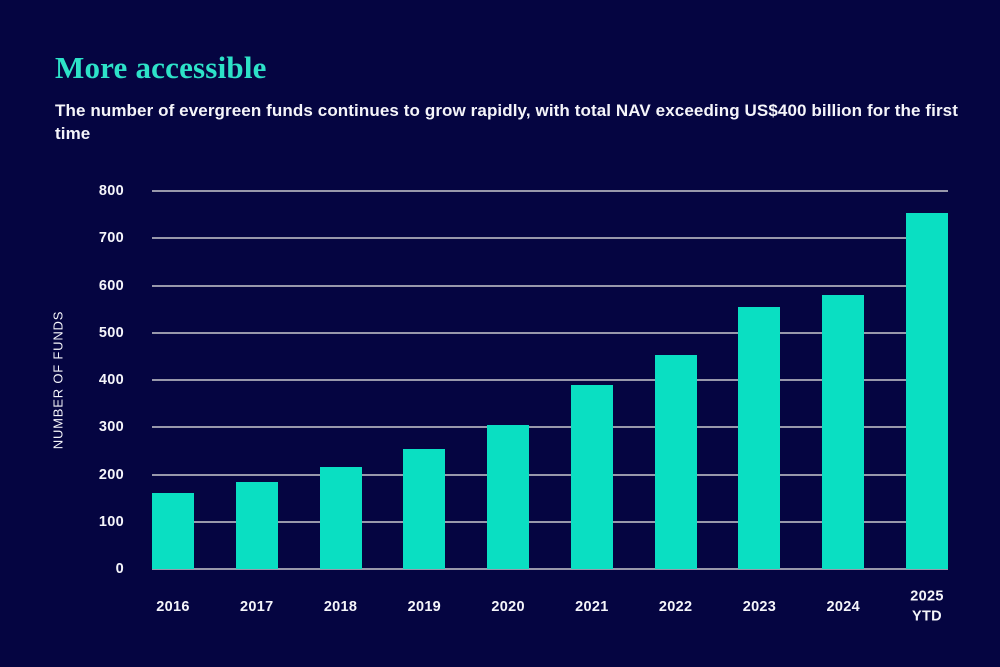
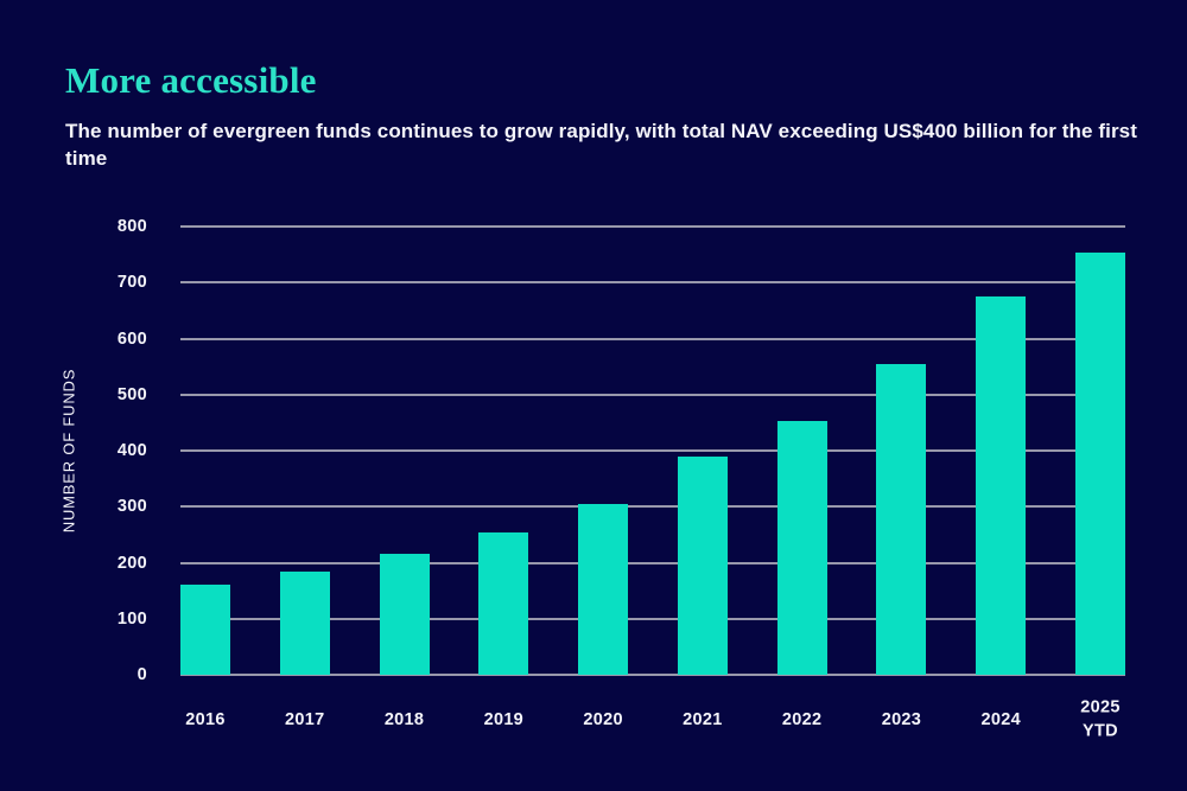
2024: 580 -> 680
